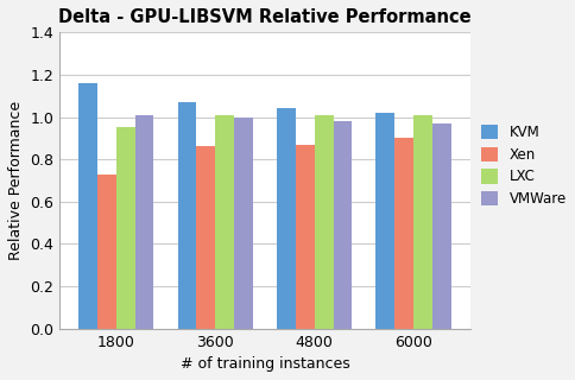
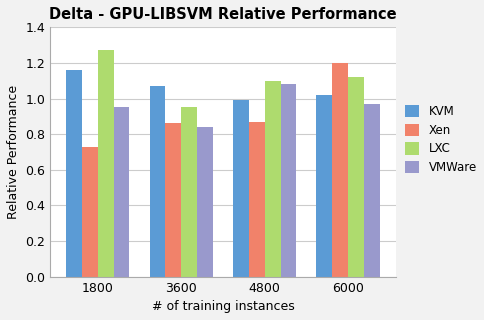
LXC/1800: 0.95 -> 1.27
VMWare/1800: 1.01 -> 0.95
LXC/3600: 1.01 -> 0.95
VMWare/3600: 1.00 -> 0.84
KVM/4800: 1.04 -> 0.99
LXC/4800: 1.01 -> 1.10
VMWare/4800: 0.98 -> 1.08
Xen/6000: 0.90 -> 1.20
LXC/6000: 1.01 -> 1.12
